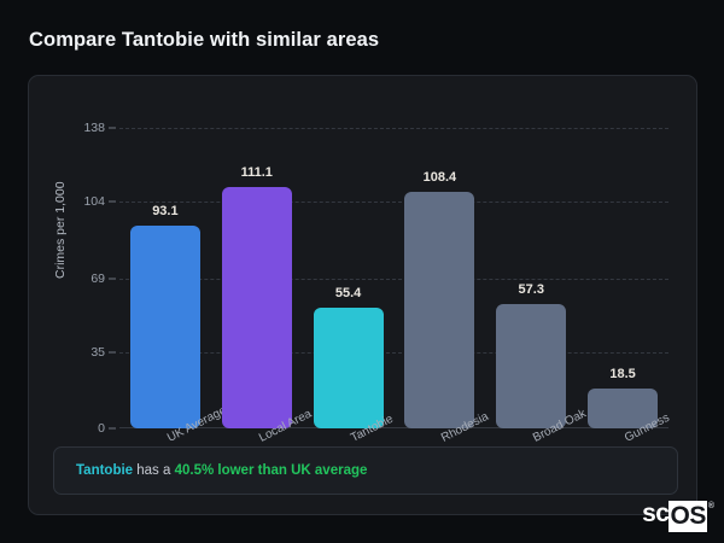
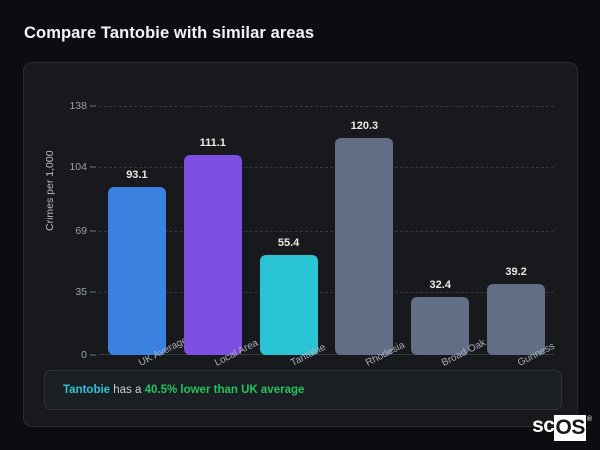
Rhodesia: 108.4 -> 120.3
Broad Oak ...: 57.3 -> 32.4
Gunness: 18.5 -> 39.2
